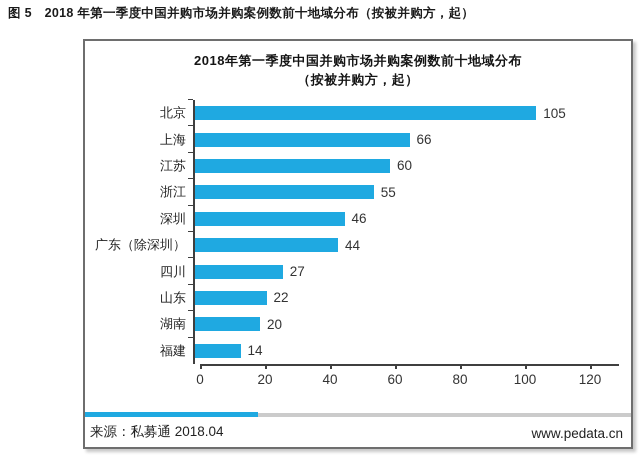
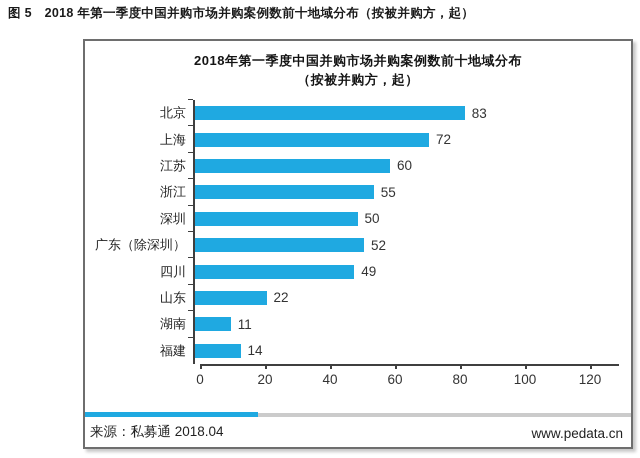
北京: 105 -> 83
上海: 66 -> 72
深圳: 46 -> 50
广东（除深圳）: 44 -> 52
四川: 27 -> 49
湖南: 20 -> 11
